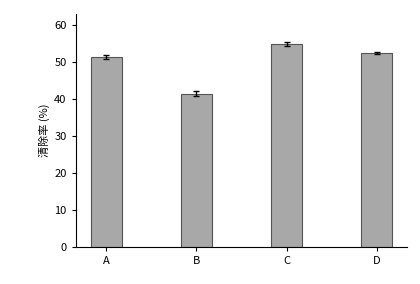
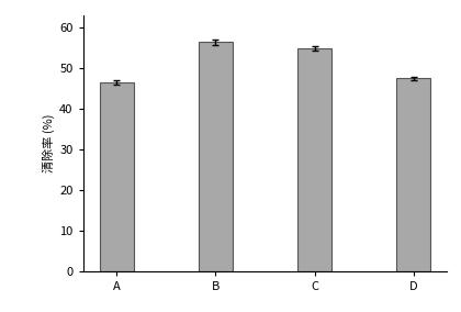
A: 51.5 -> 46.5
B: 41.5 -> 56.5
D: 52.5 -> 47.5
